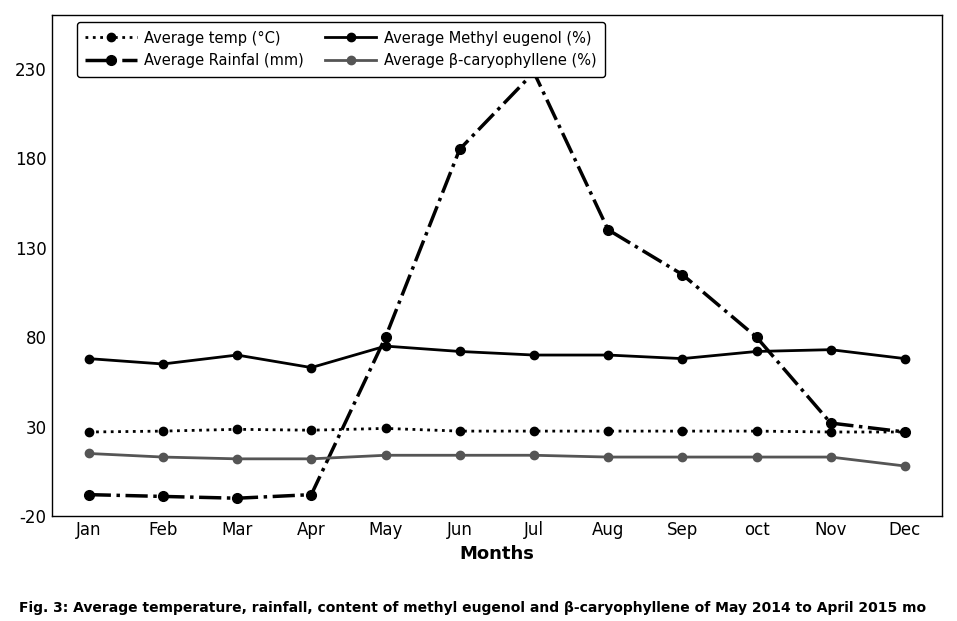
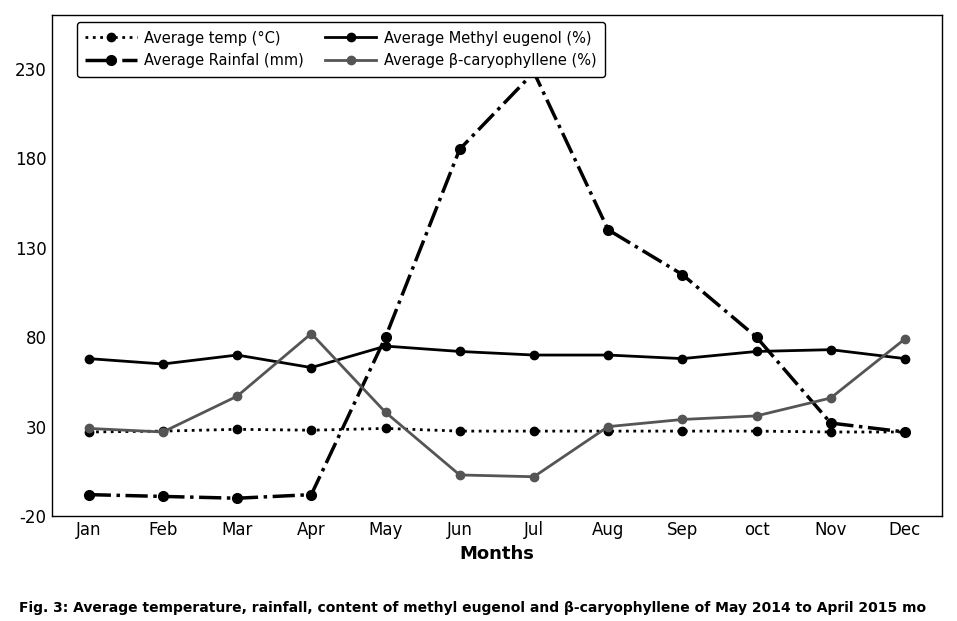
Average β-caryophyllene (%)/Jan: 15 -> 29
Average β-caryophyllene (%)/Feb: 13 -> 27
Average β-caryophyllene (%)/Mar: 12 -> 47
Average β-caryophyllene (%)/Apr: 12 -> 82
Average β-caryophyllene (%)/May: 14 -> 38
Average β-caryophyllene (%)/Jun: 14 -> 3
Average β-caryophyllene (%)/Jul: 14 -> 2
Average β-caryophyllene (%)/Aug: 13 -> 30
Average β-caryophyllene (%)/Sep: 13 -> 34
Average β-caryophyllene (%)/oct: 13 -> 36
Average β-caryophyllene (%)/Nov: 13 -> 46
Average β-caryophyllene (%)/Dec: 8 -> 79
